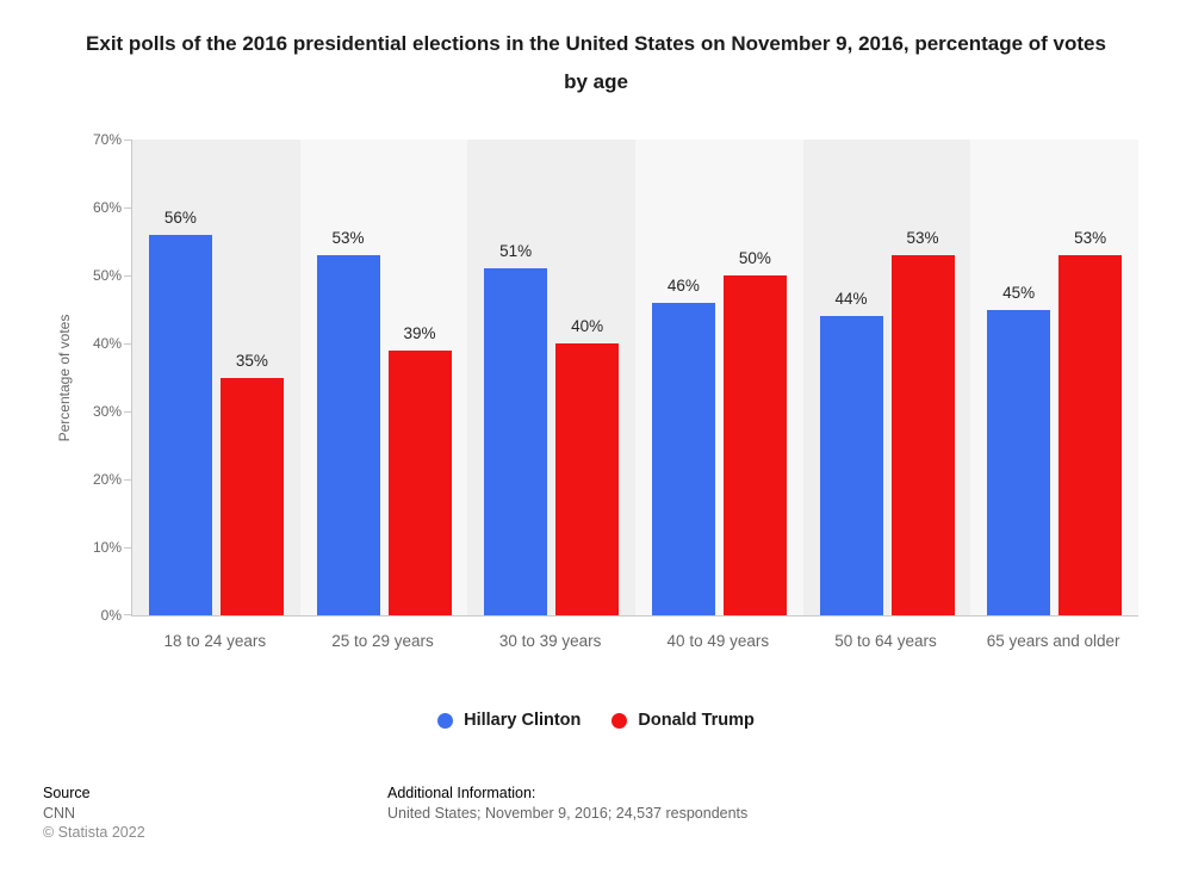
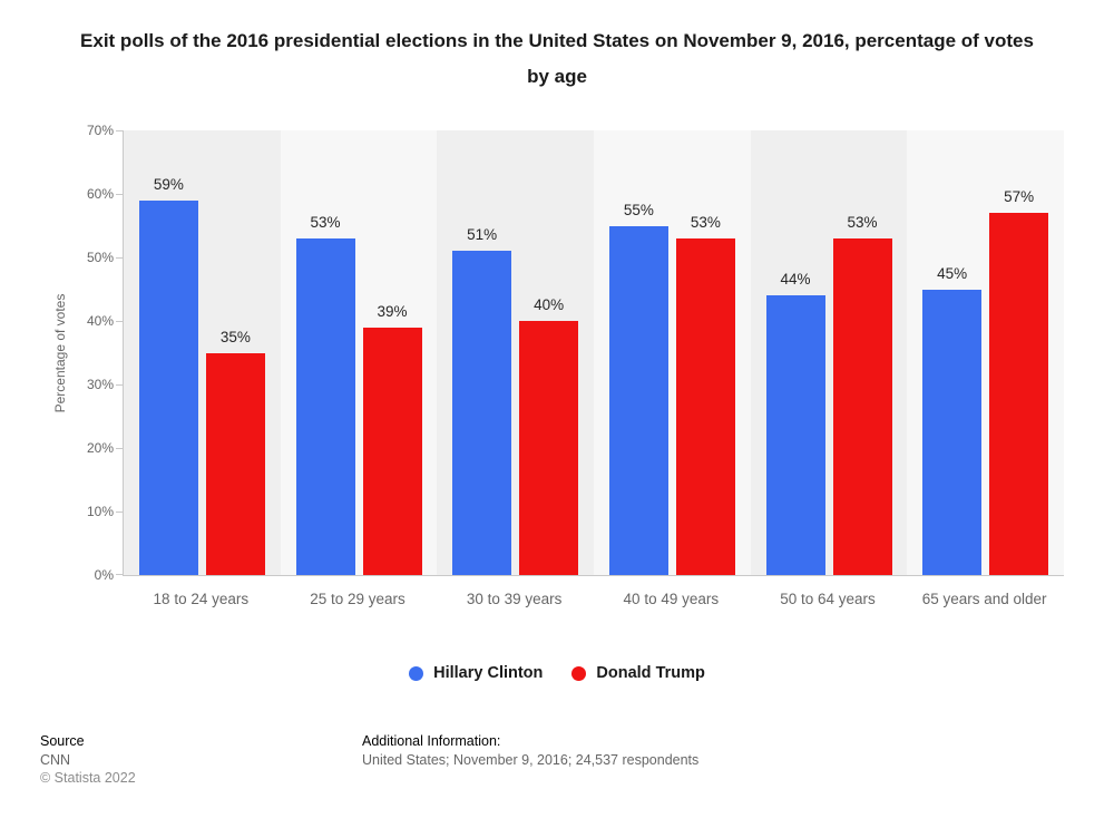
Hillary Clinton/18 to 24 years: 56% -> 59%
Hillary Clinton/40 to 49 years: 46% -> 55%
Donald Trump/40 to 49 years: 50% -> 53%
Donald Trump/65 years and older: 53% -> 57%
